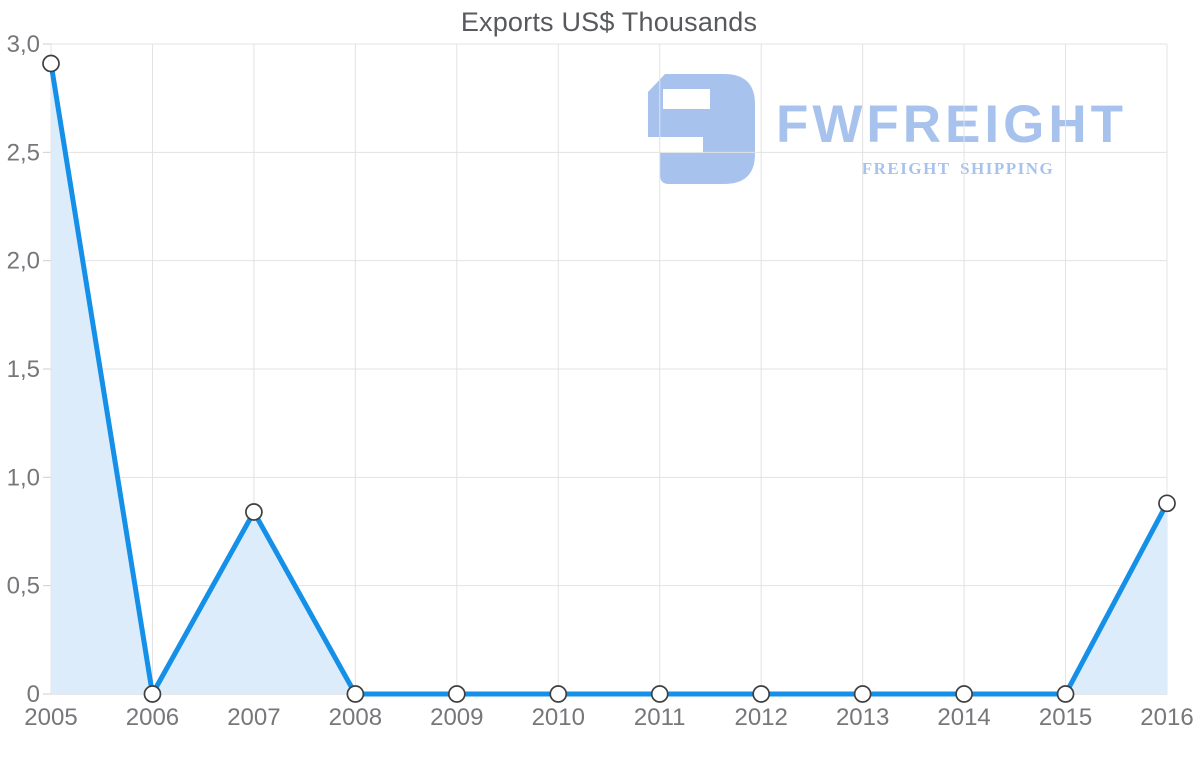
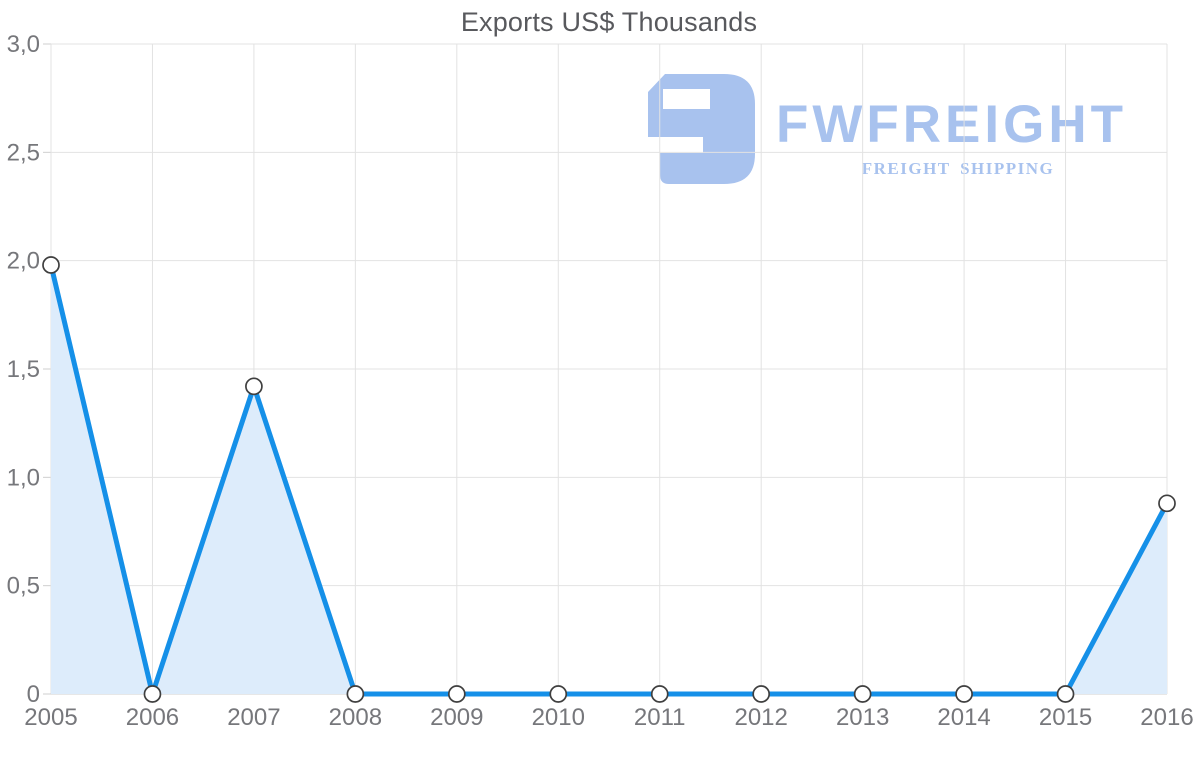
2005: 2,91 -> 1,98
2007: 0,84 -> 1,42
